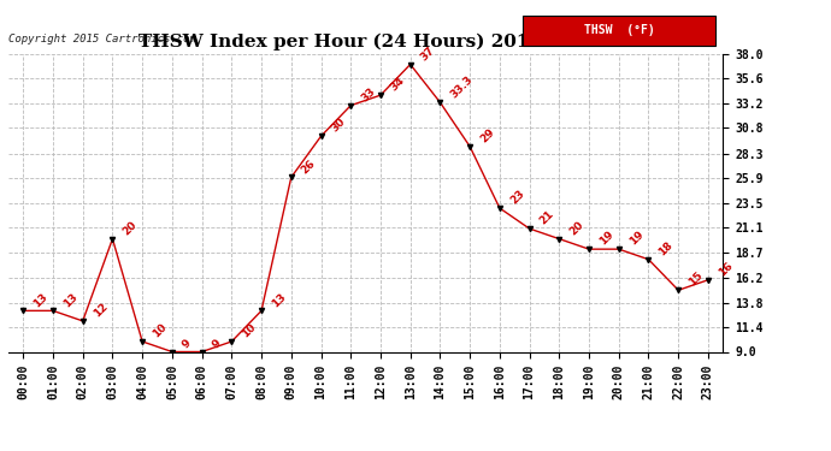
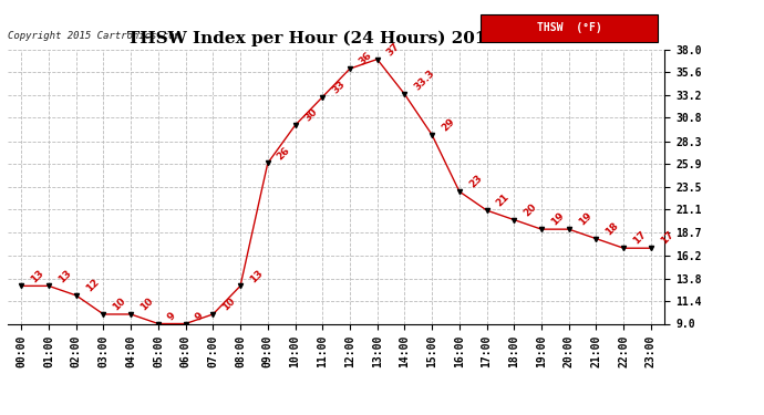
03:00: 20 -> 10
12:00: 34 -> 36
22:00: 15 -> 17
23:00: 16 -> 17
